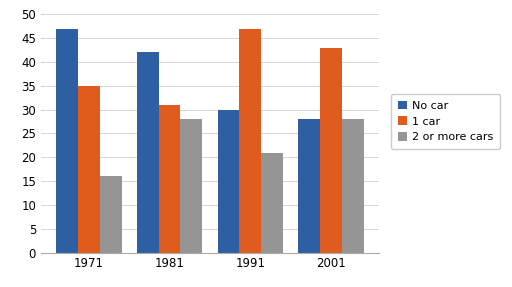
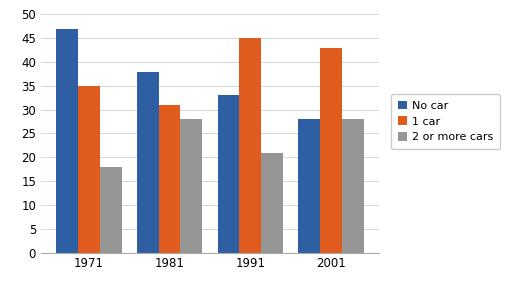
2 or more cars/1971: 16 -> 18
No car/1981: 42 -> 38
No car/1991: 30 -> 33
1 car/1991: 47 -> 45
